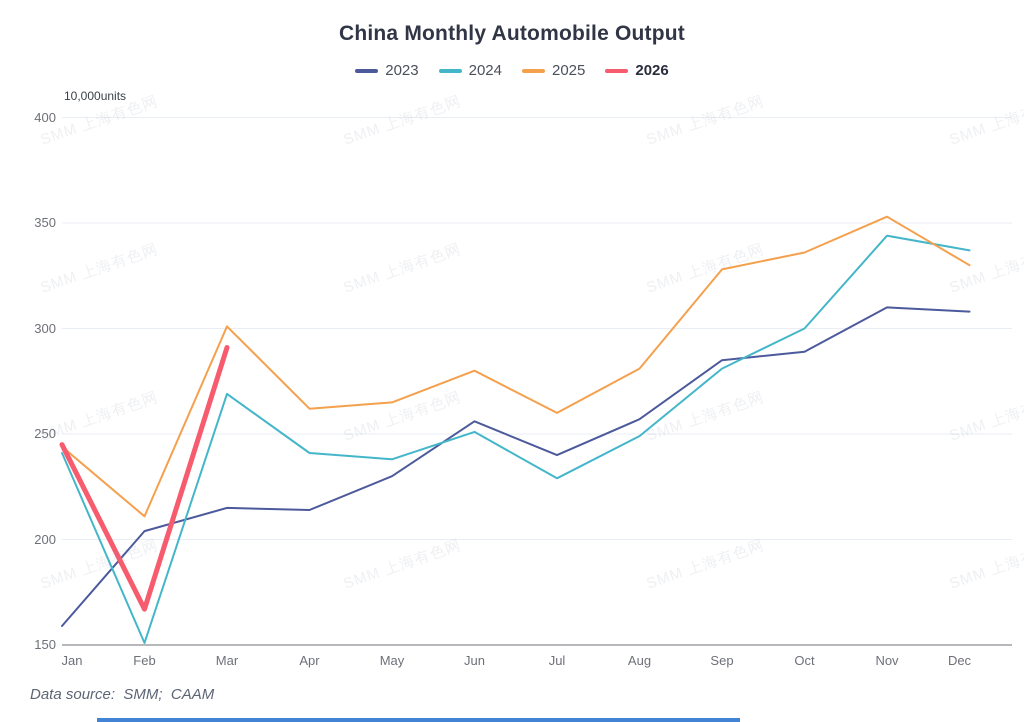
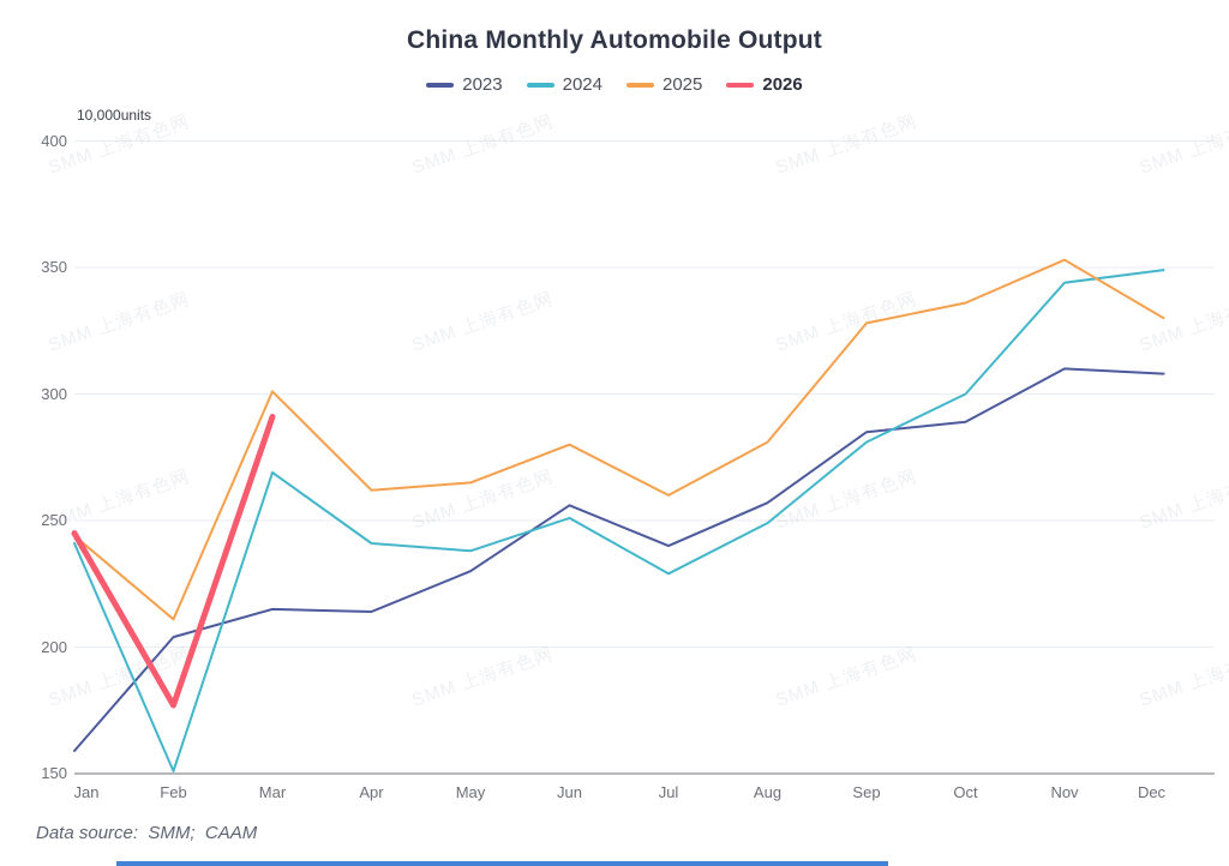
2026/Feb: 167 -> 177
2024/Dec: 337 -> 349
